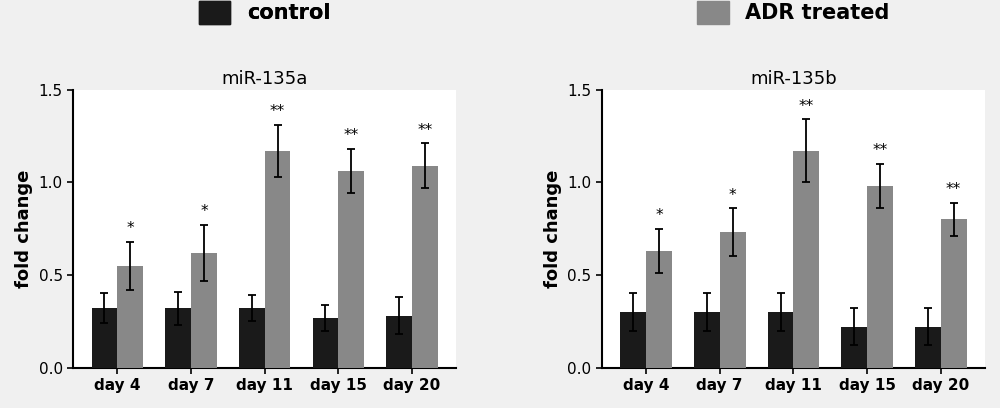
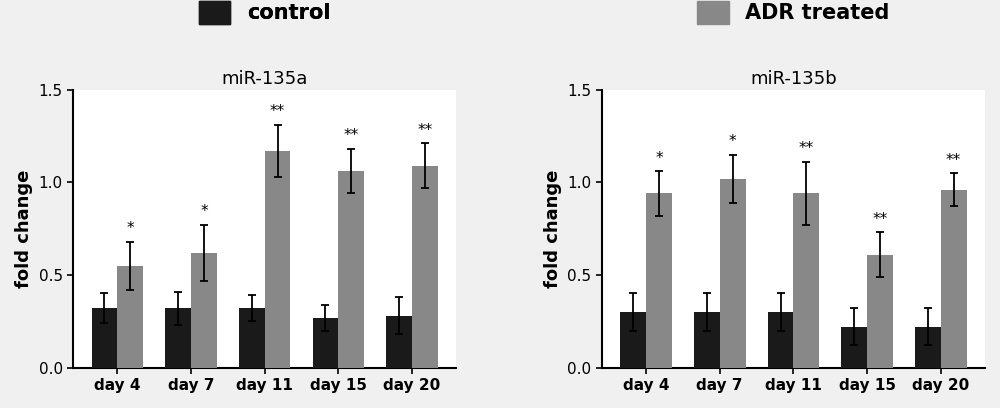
miR-135b/ADR treated/day 4: 0.63 -> 0.94
miR-135b/ADR treated/day 7: 0.73 -> 1.02
miR-135b/ADR treated/day 11: 1.17 -> 0.94
miR-135b/ADR treated/day 15: 0.98 -> 0.61
miR-135b/ADR treated/day 20: 0.80 -> 0.96
